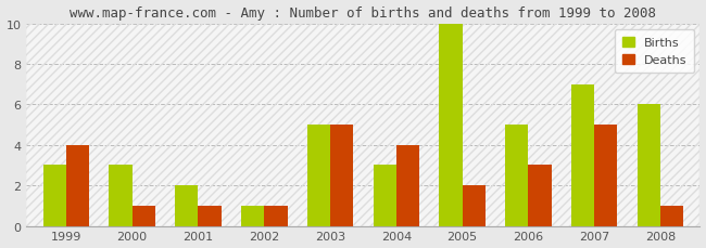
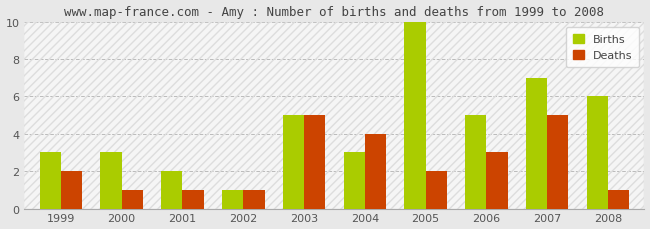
Deaths/1999: 4 -> 2
